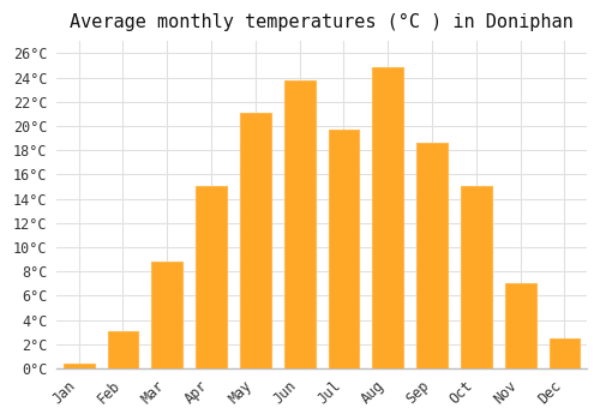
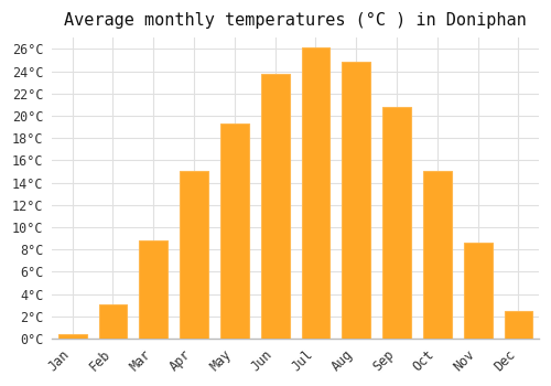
May: 21.1°C -> 19.3°C
Jul: 19.7°C -> 26.1°C
Sep: 18.6°C -> 20.8°C
Nov: 7.0°C -> 8.6°C
